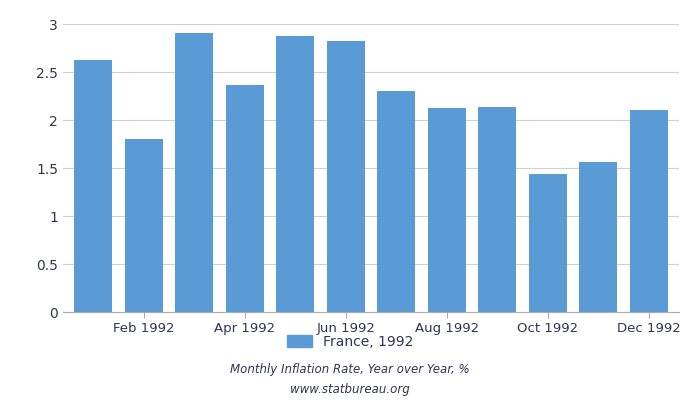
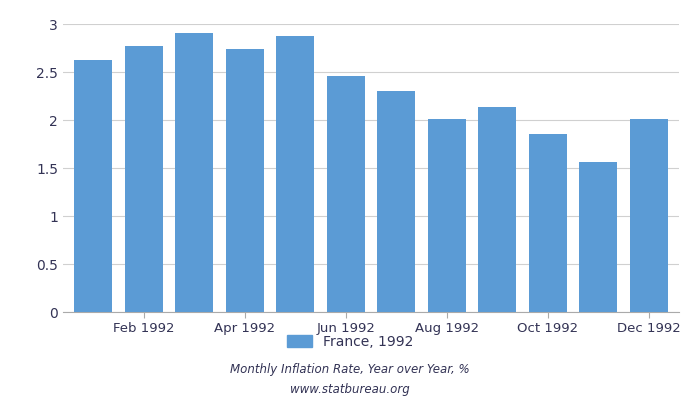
Feb 1992: 1.80 -> 2.77
Apr 1992: 2.36 -> 2.74
Jun 1992: 2.82 -> 2.46
Aug 1992: 2.12 -> 2.01
Oct 1992: 1.44 -> 1.85
Dec 1992: 2.10 -> 2.01
